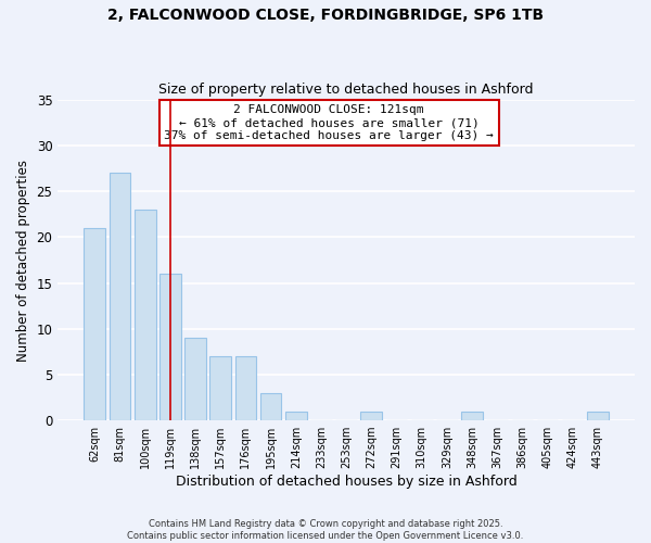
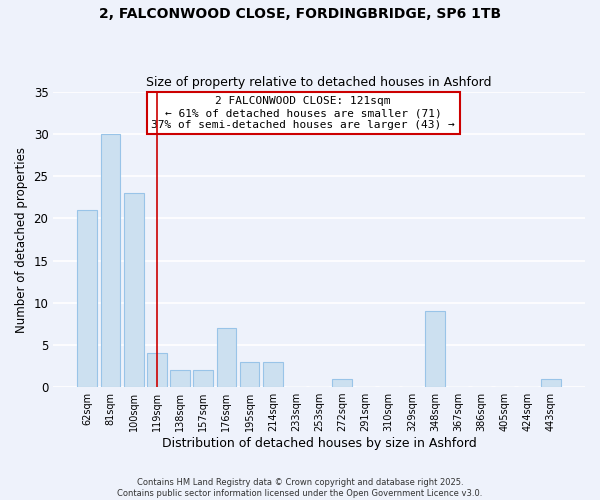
81sqm: 27 -> 30
119sqm: 16 -> 4
138sqm: 9 -> 2
157sqm: 7 -> 2
214sqm: 1 -> 3
348sqm: 1 -> 9
